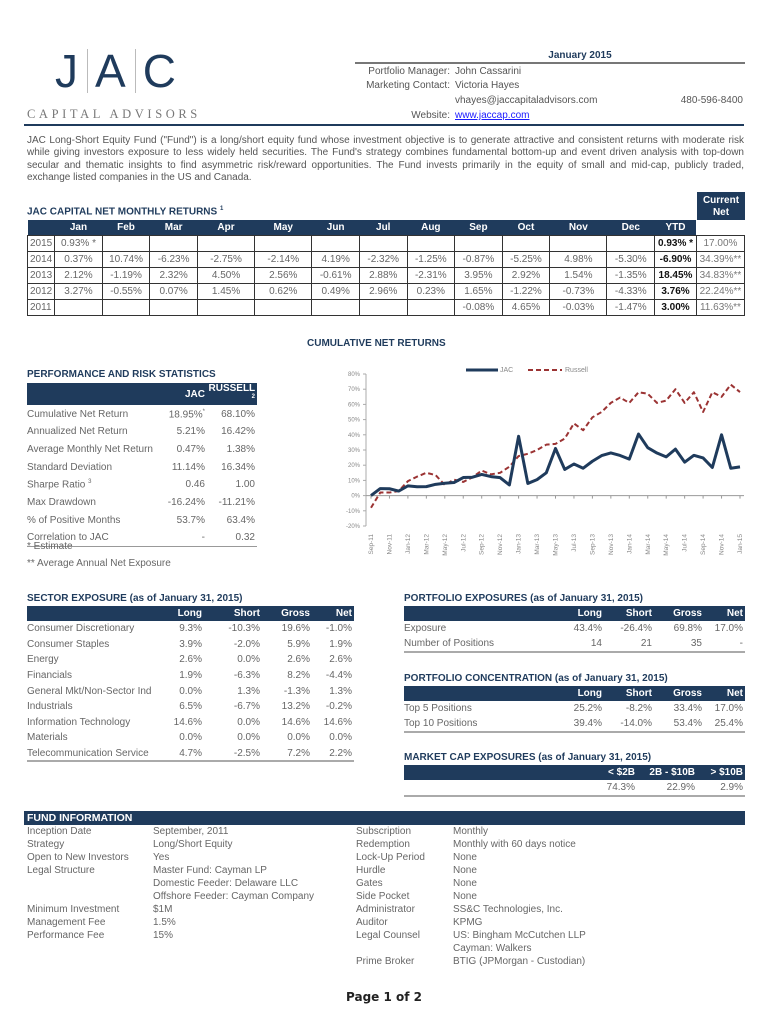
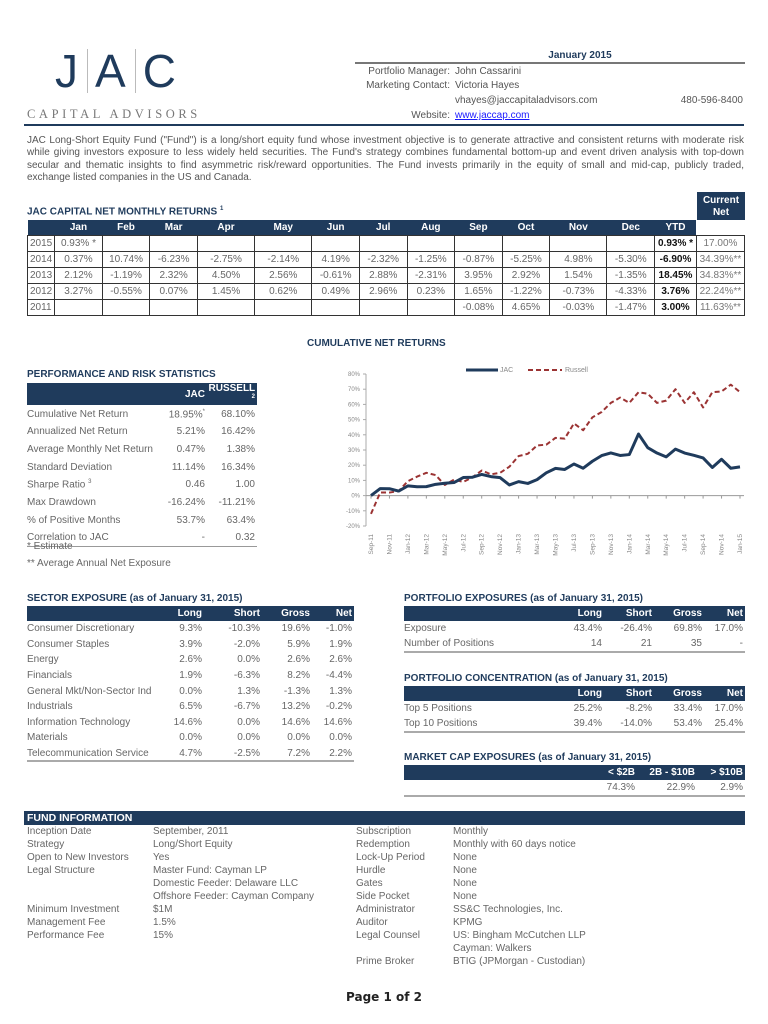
Russell/Sep-11: -8% -> -12%
JAC/Jan-13: 39% -> 9%
Russell/Mar-13: 30% -> 33%
JAC/May-13: 31% -> 18%
Russell/May-13: 34% -> 38%
JAC/Jan-14: 24% -> 27%
JAC/Jul-14: 22% -> 28%
Russell/Sep-14: 55% -> 58%
JAC/Nov-14: 40% -> 24%
Russell/Nov-14: 65% -> 68%
